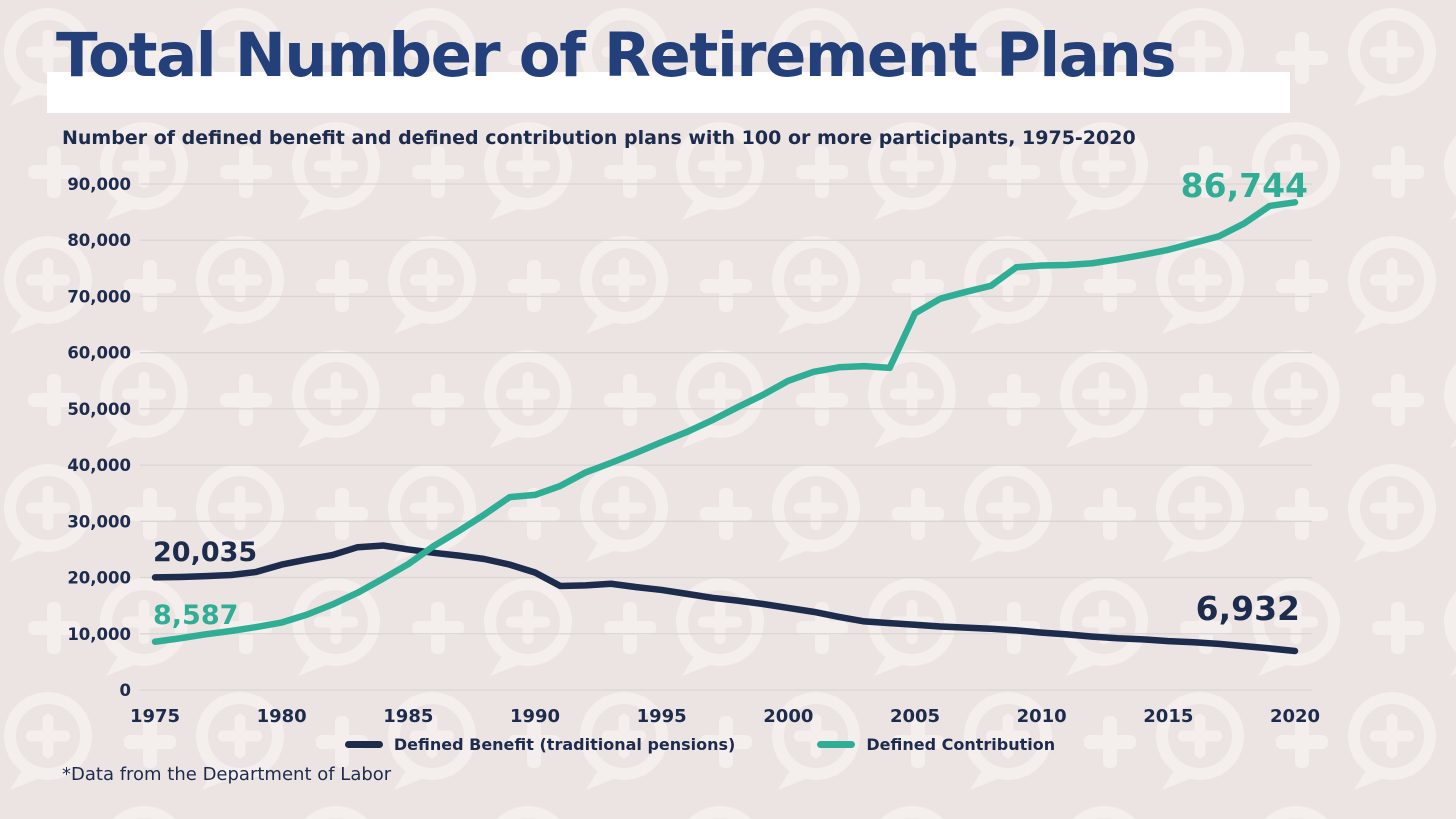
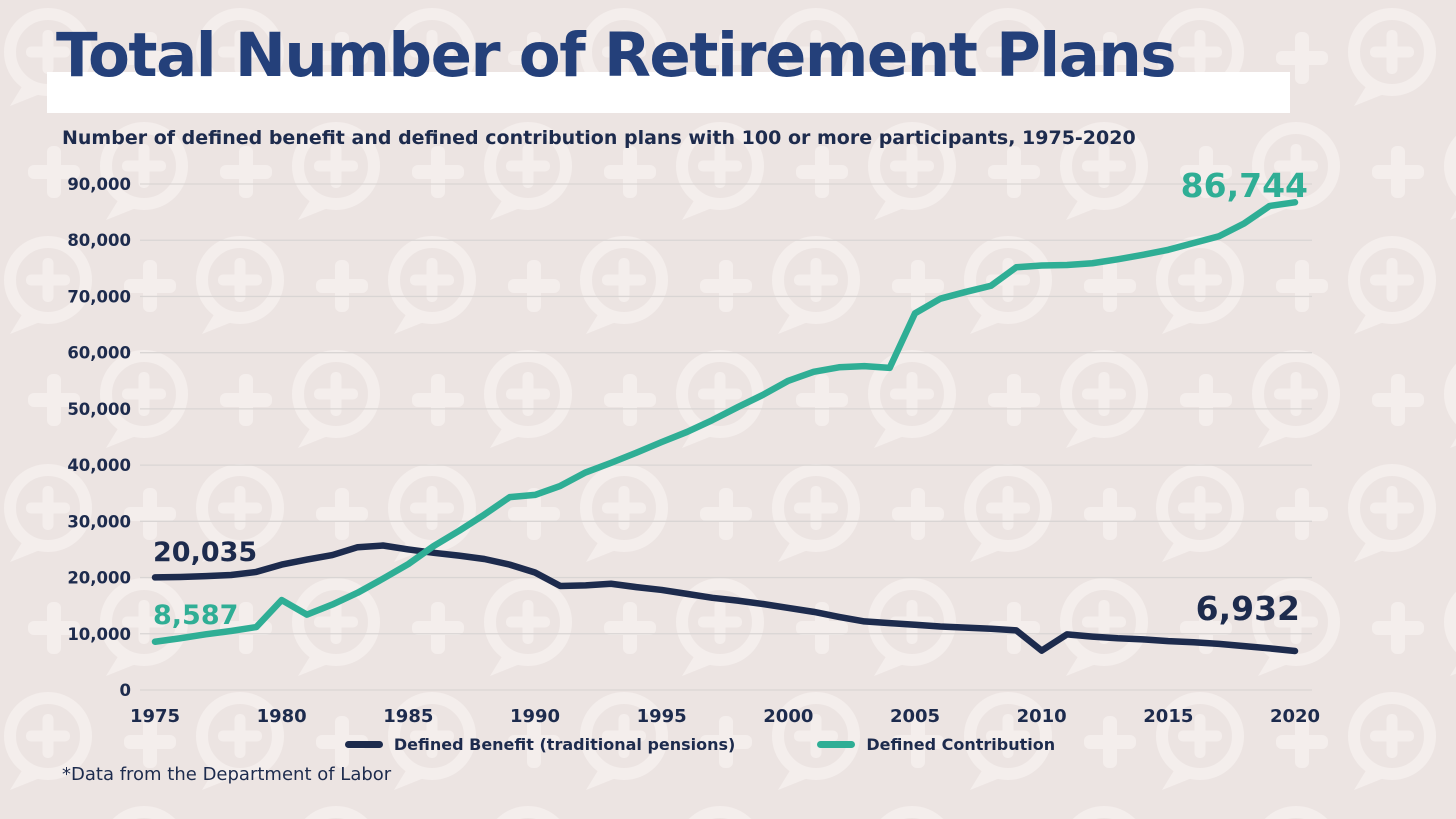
Defined Contribution/1980: 12000 -> 16000
Defined Benefit (traditional pensions)/2010: 10000 -> 7000
